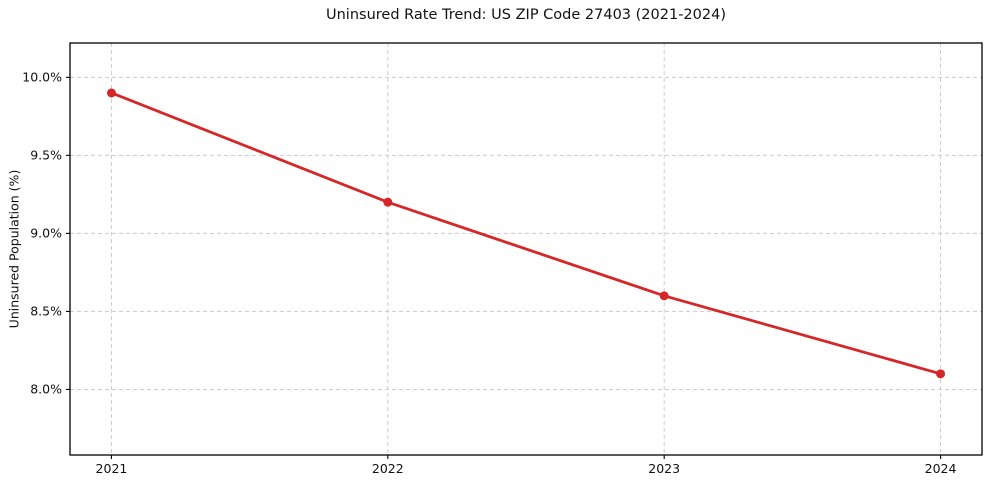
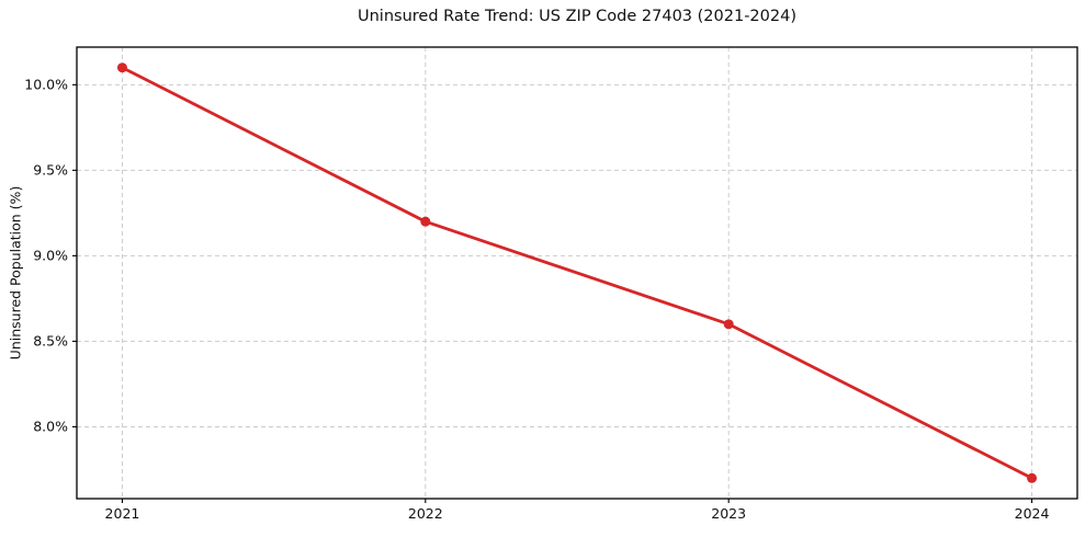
2021: 9.9% -> 10.1%
2024: 8.1% -> 7.7%
